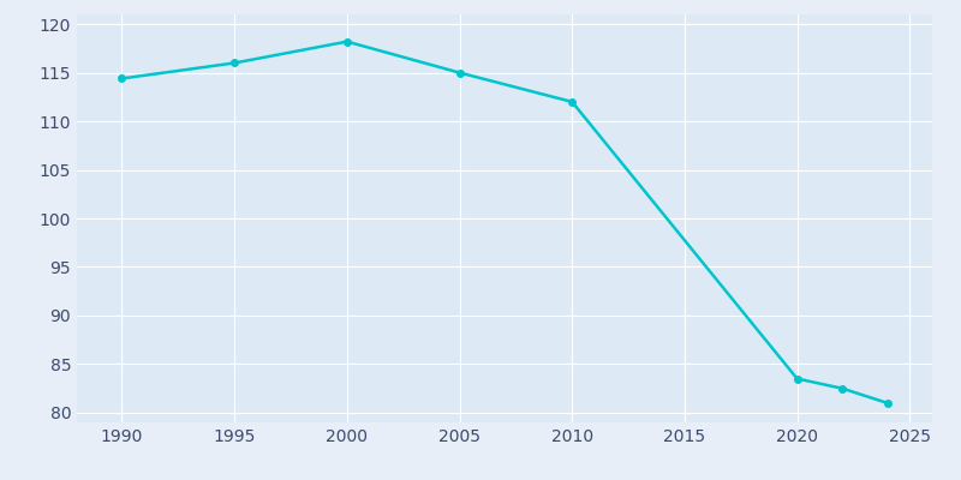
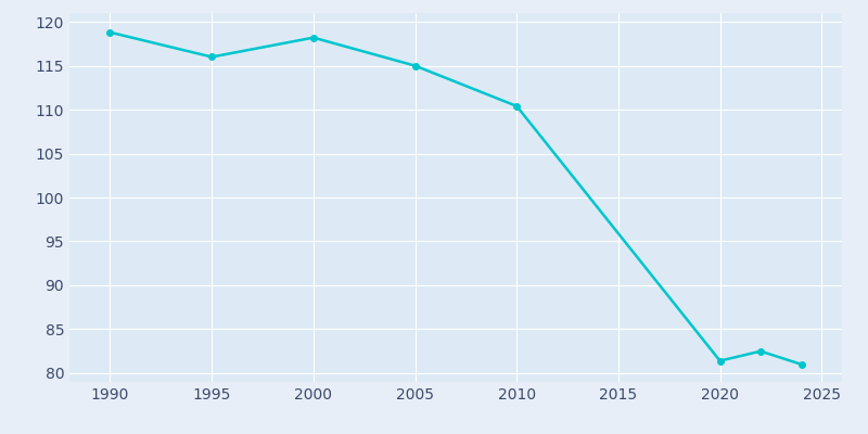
1990: 114.4 -> 118.8
2010: 112.0 -> 110.4
2020: 83.5 -> 81.4
